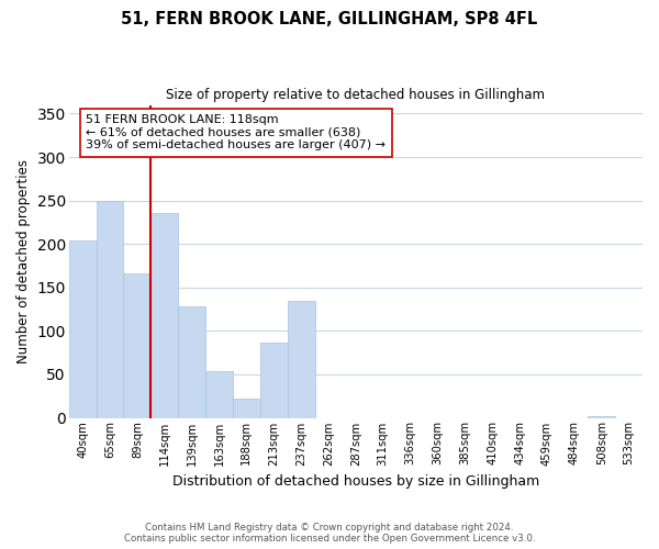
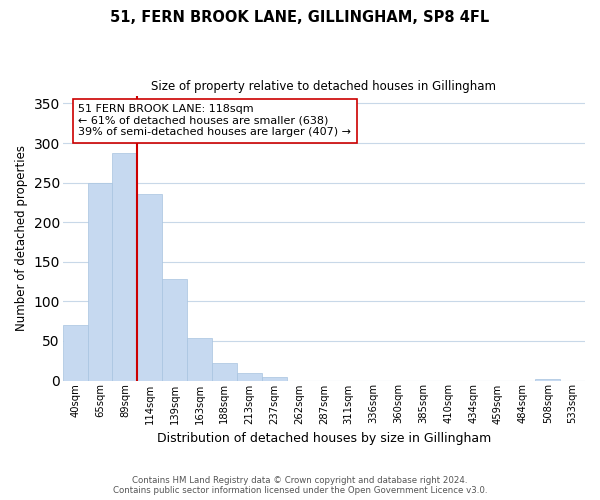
40sqm: 204 -> 70
89sqm: 166 -> 287
213sqm: 86 -> 10
237sqm: 134 -> 4
